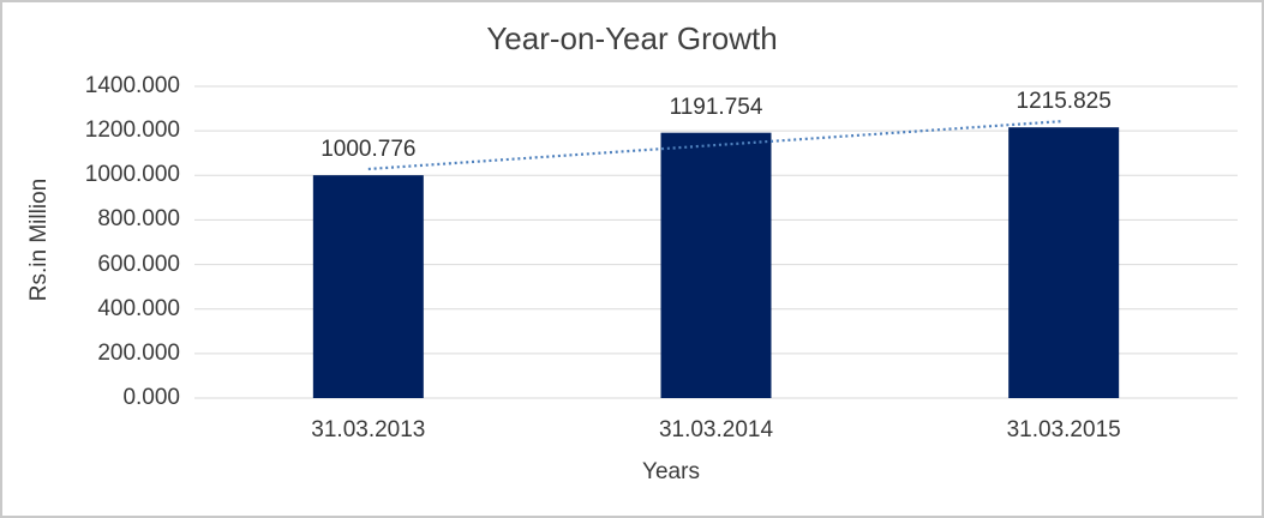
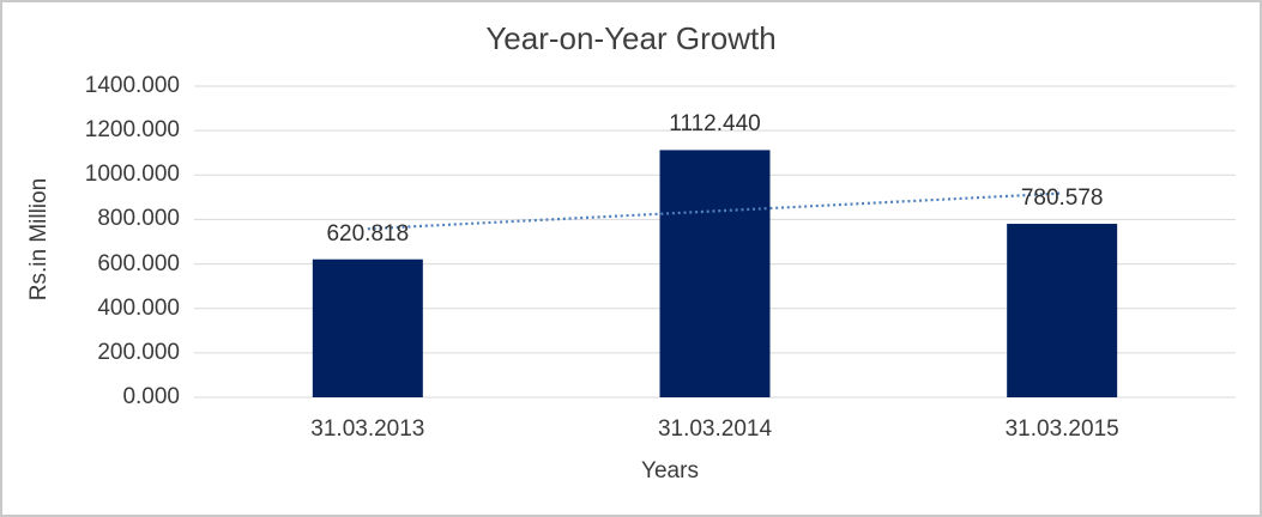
31.03.2013: 1000.776 -> 620.818
31.03.2014: 1191.754 -> 1112.440
31.03.2015: 1215.825 -> 780.578
